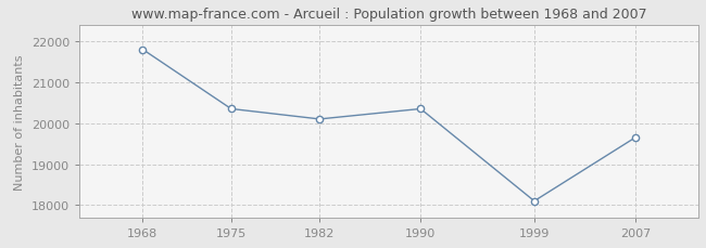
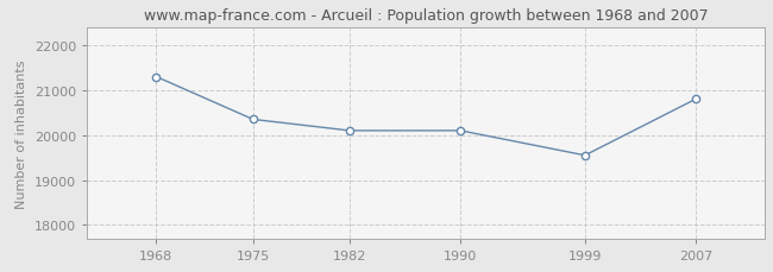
1968: 21800 -> 21300
1990: 20350 -> 20100
1999: 18100 -> 19550
2007: 19650 -> 20800
